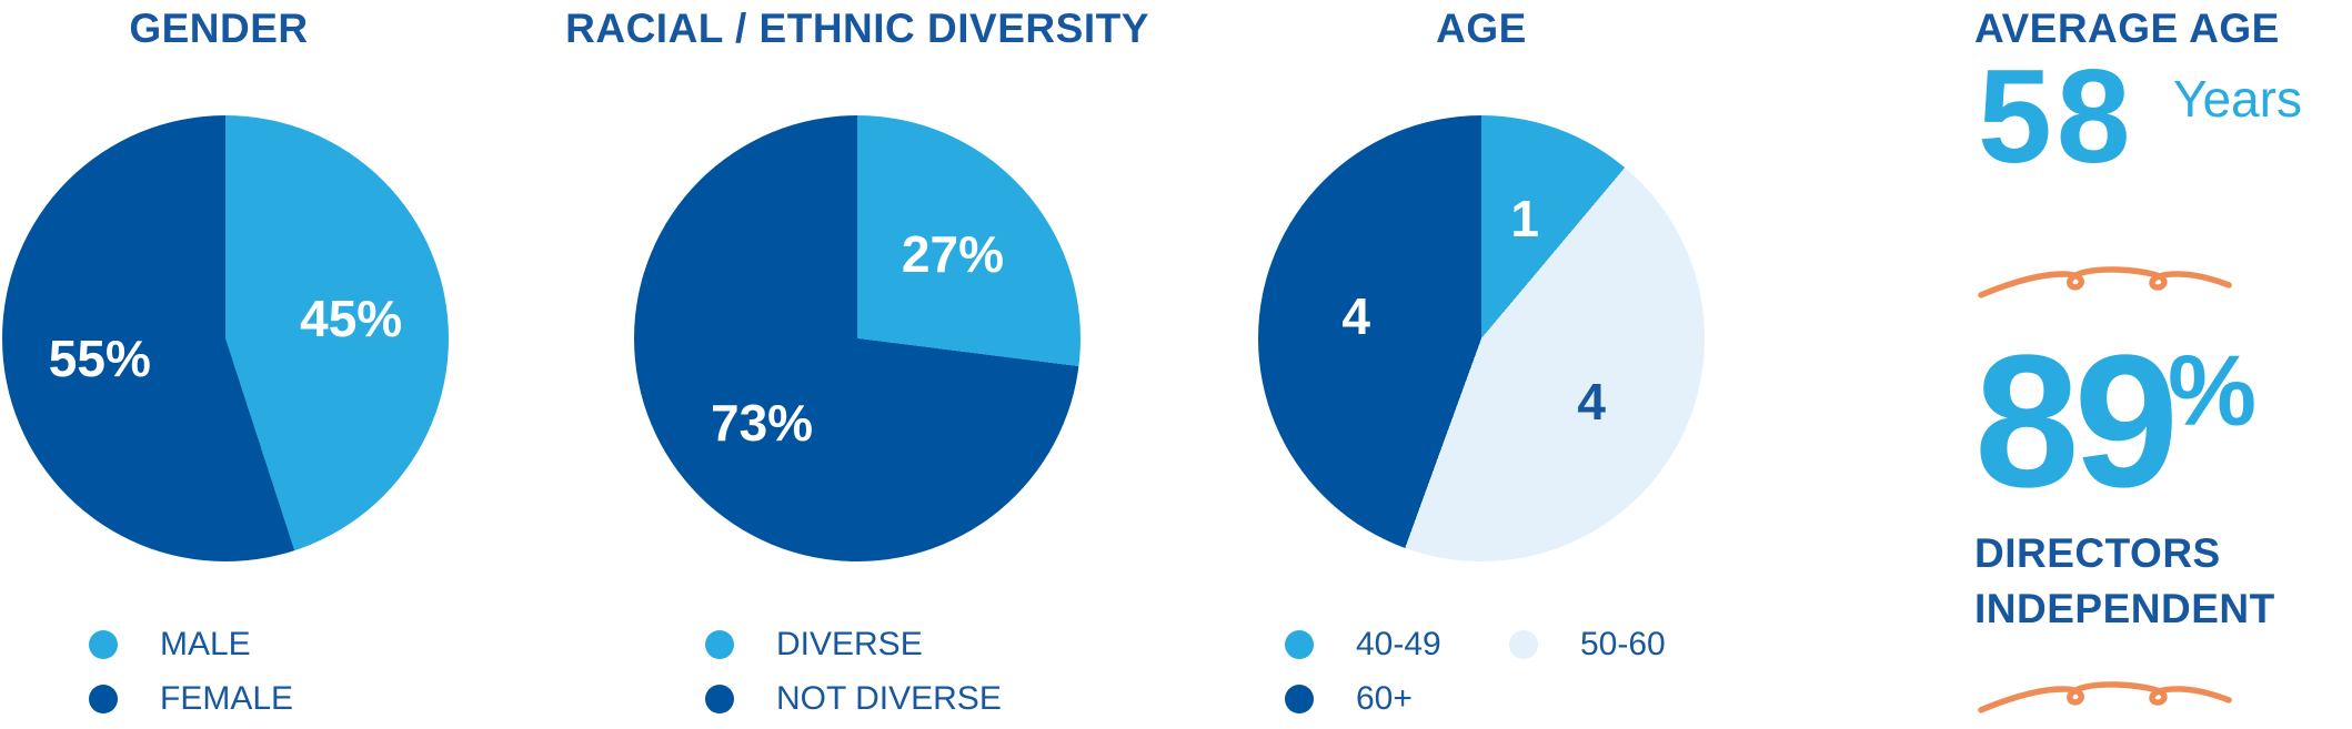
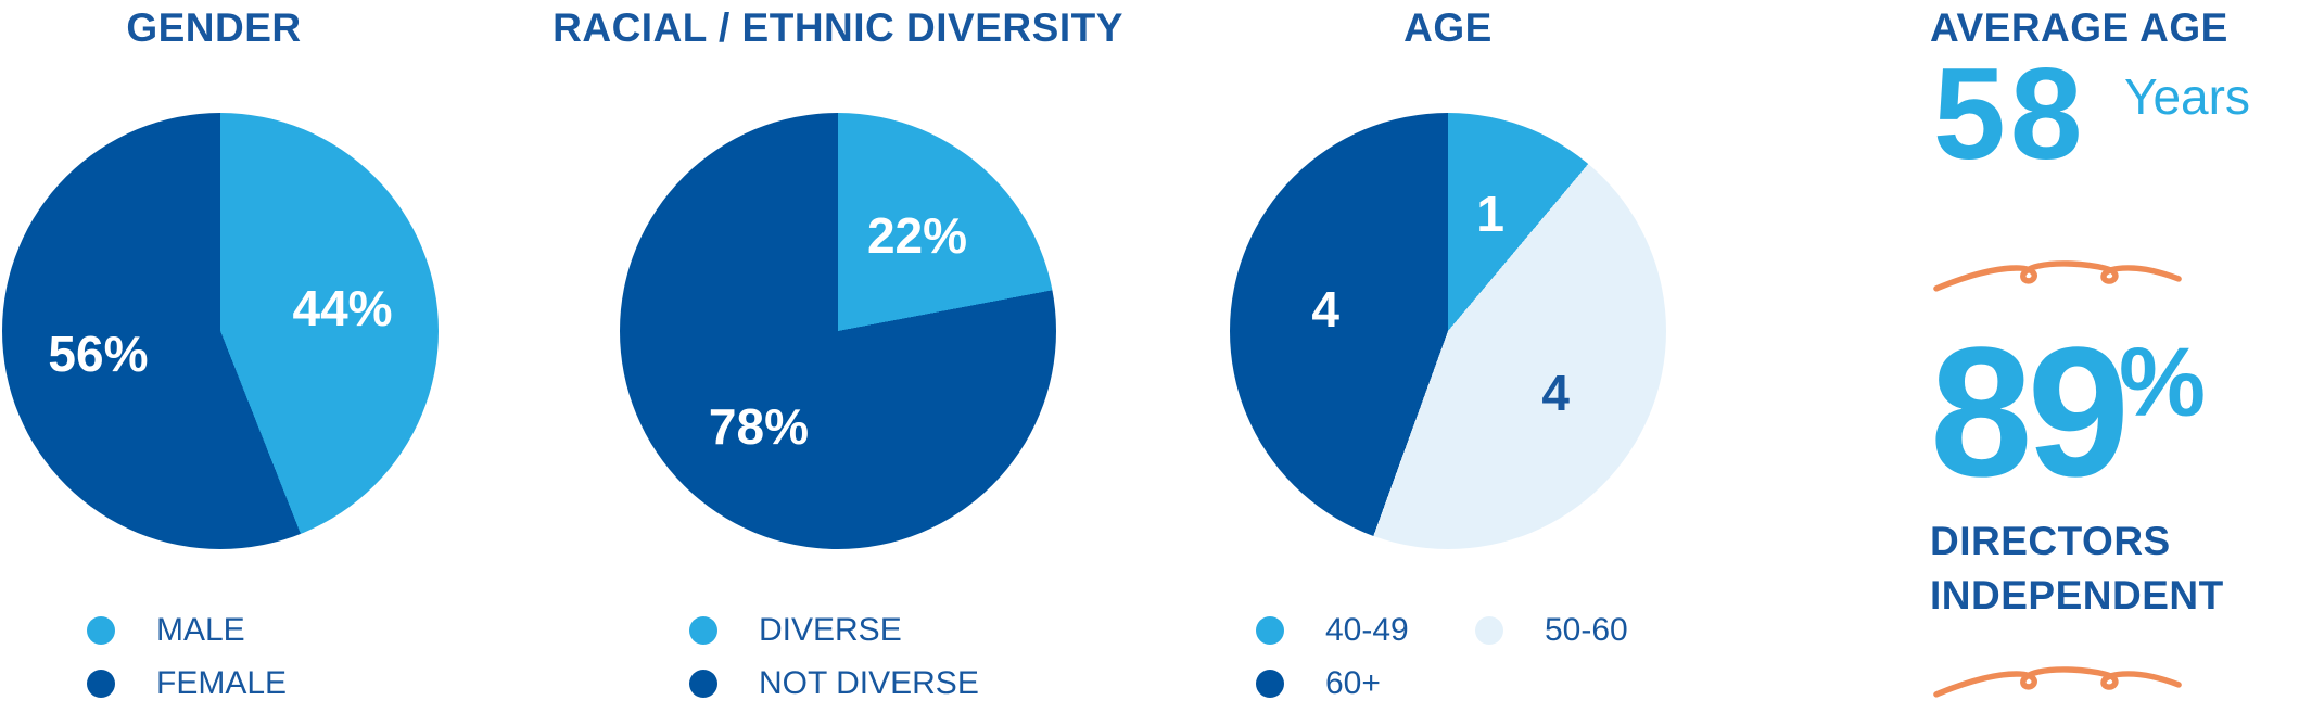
GENDER/MALE: 45% -> 44%
GENDER/FEMALE: 55% -> 56%
RACIAL / ETHNIC DIVERSITY/DIVERSE: 27% -> 22%
RACIAL / ETHNIC DIVERSITY/NOT DIVERSE: 73% -> 78%
